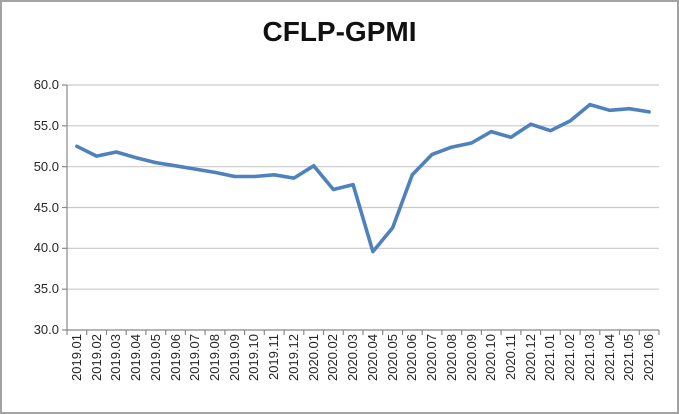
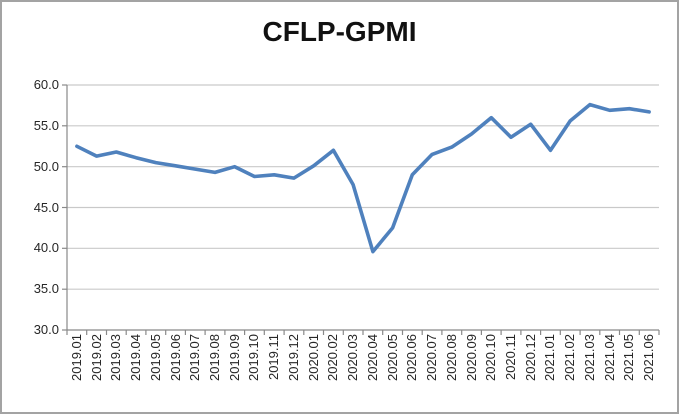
2019.09: 49 -> 50
2020.02: 47 -> 52
2020.09: 53 -> 54
2020.10: 54 -> 56
2021.01: 54 -> 52
